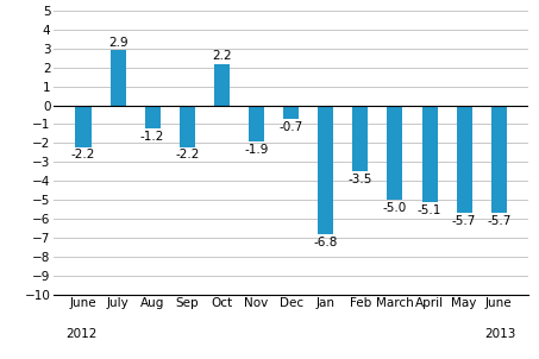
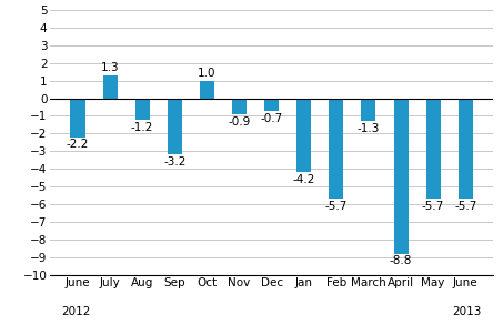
July: 2.9 -> 1.3
Sep: -2.2 -> -3.2
Oct: 2.2 -> 1.0
Nov: -1.9 -> -0.9
Jan: -6.8 -> -4.2
Feb: -3.5 -> -5.7
March: -5.0 -> -1.3
April: -5.1 -> -8.8
